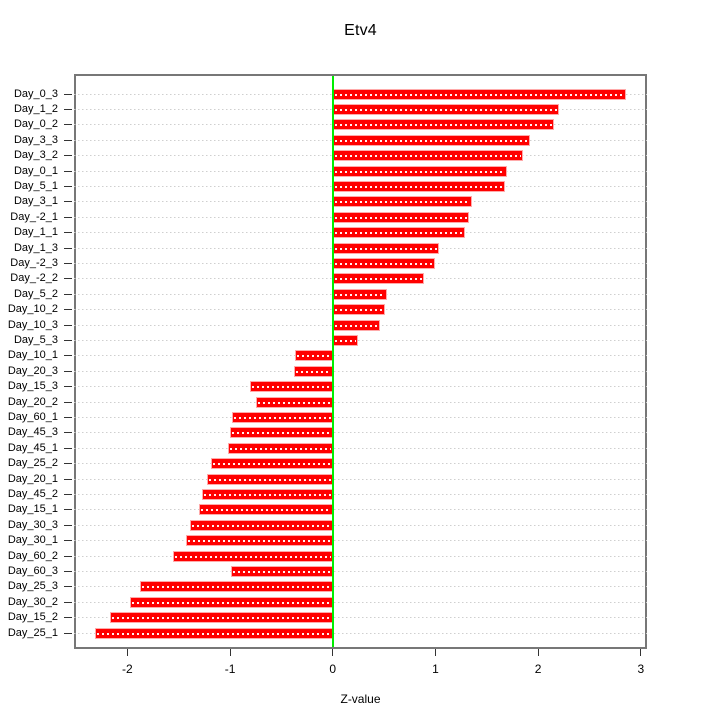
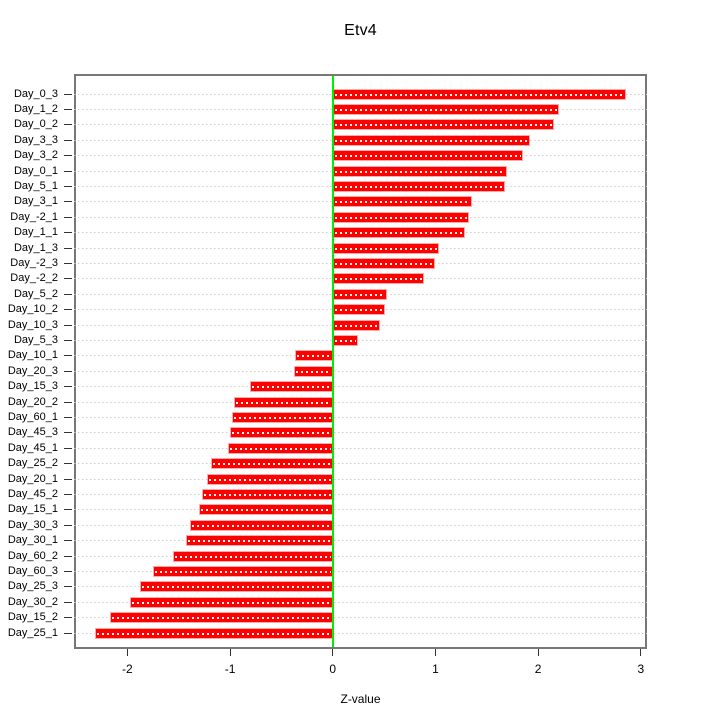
Day_20_2: -0.75 -> -0.96
Day_60_3: -0.99 -> -1.75
